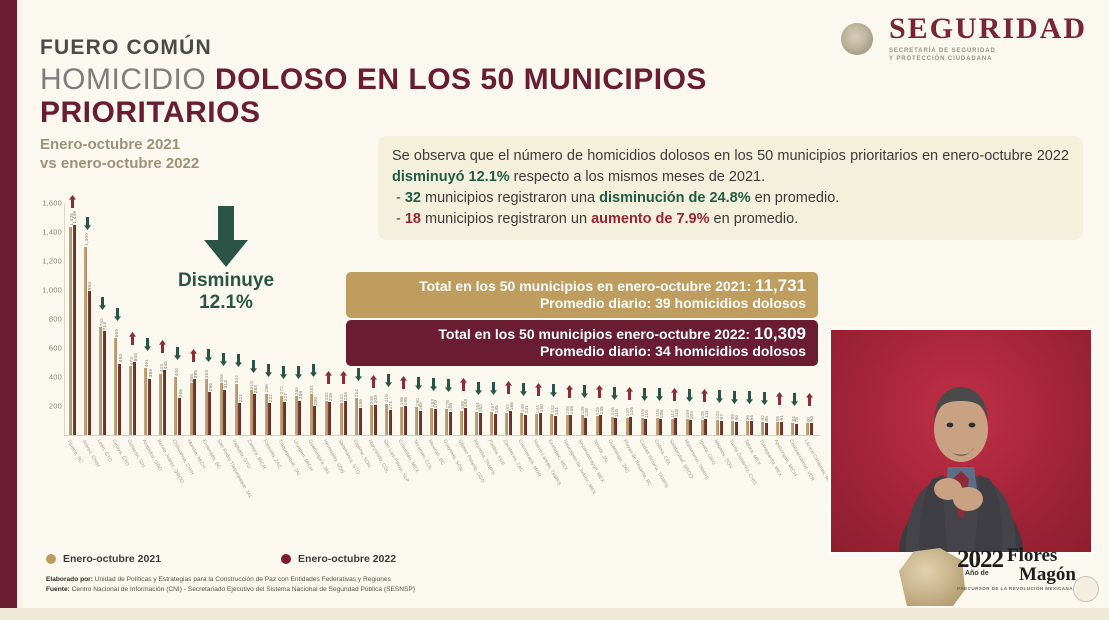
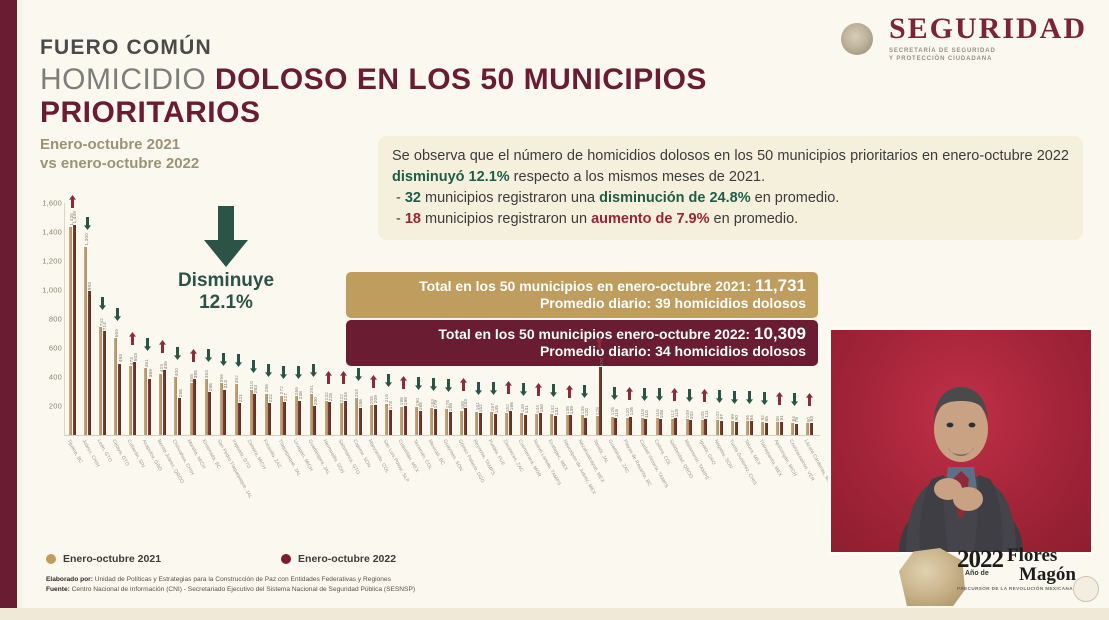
Enero-octubre 2022/Tonalá, JAL: 135 -> 470
